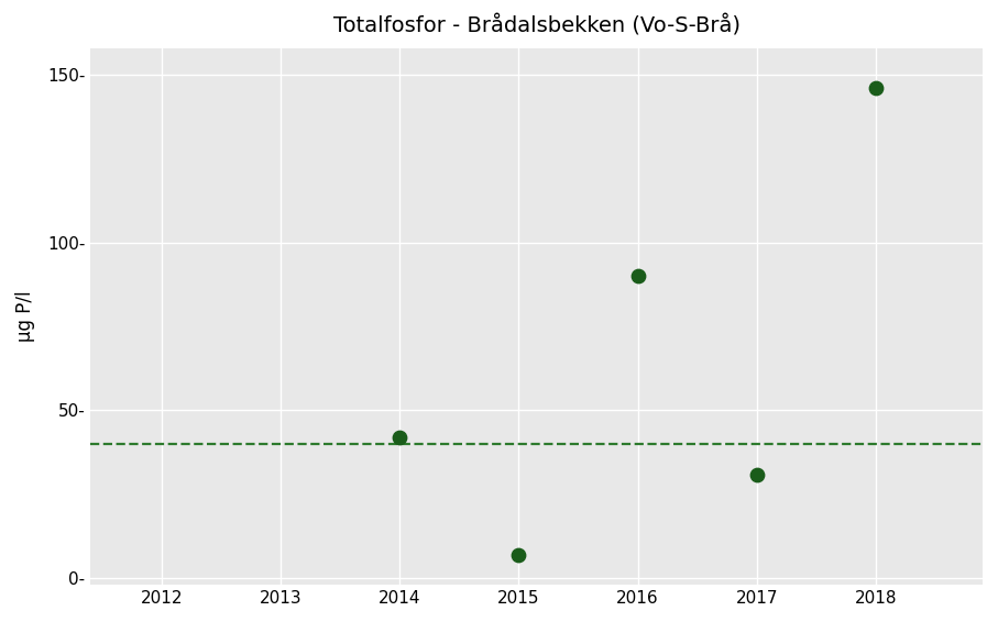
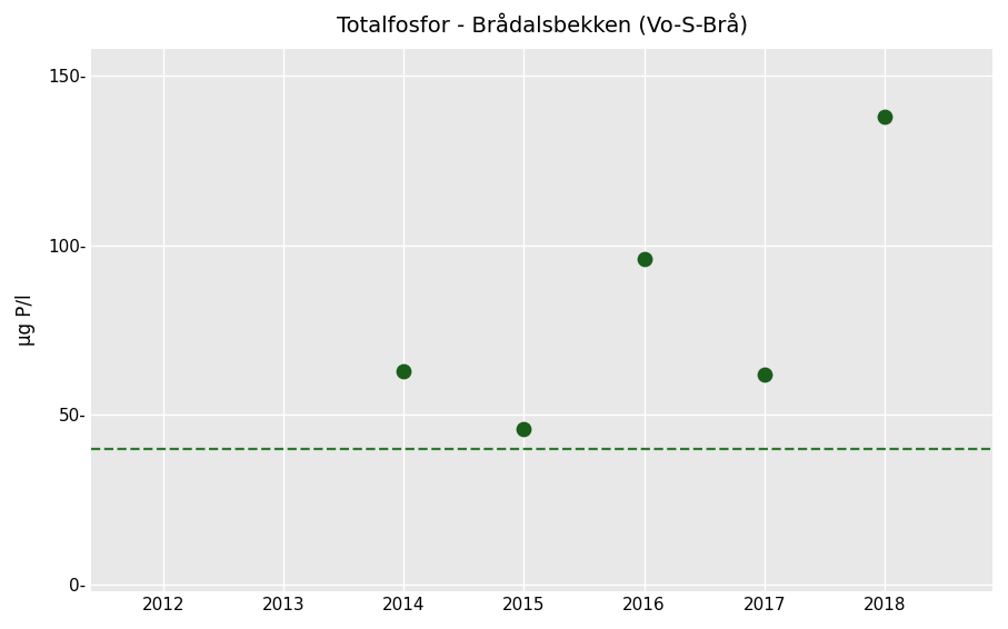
2014: 42- -> 63-
2015: 7- -> 46-
2016: 90- -> 96-
2017: 31- -> 62-
2018: 146- -> 138-
